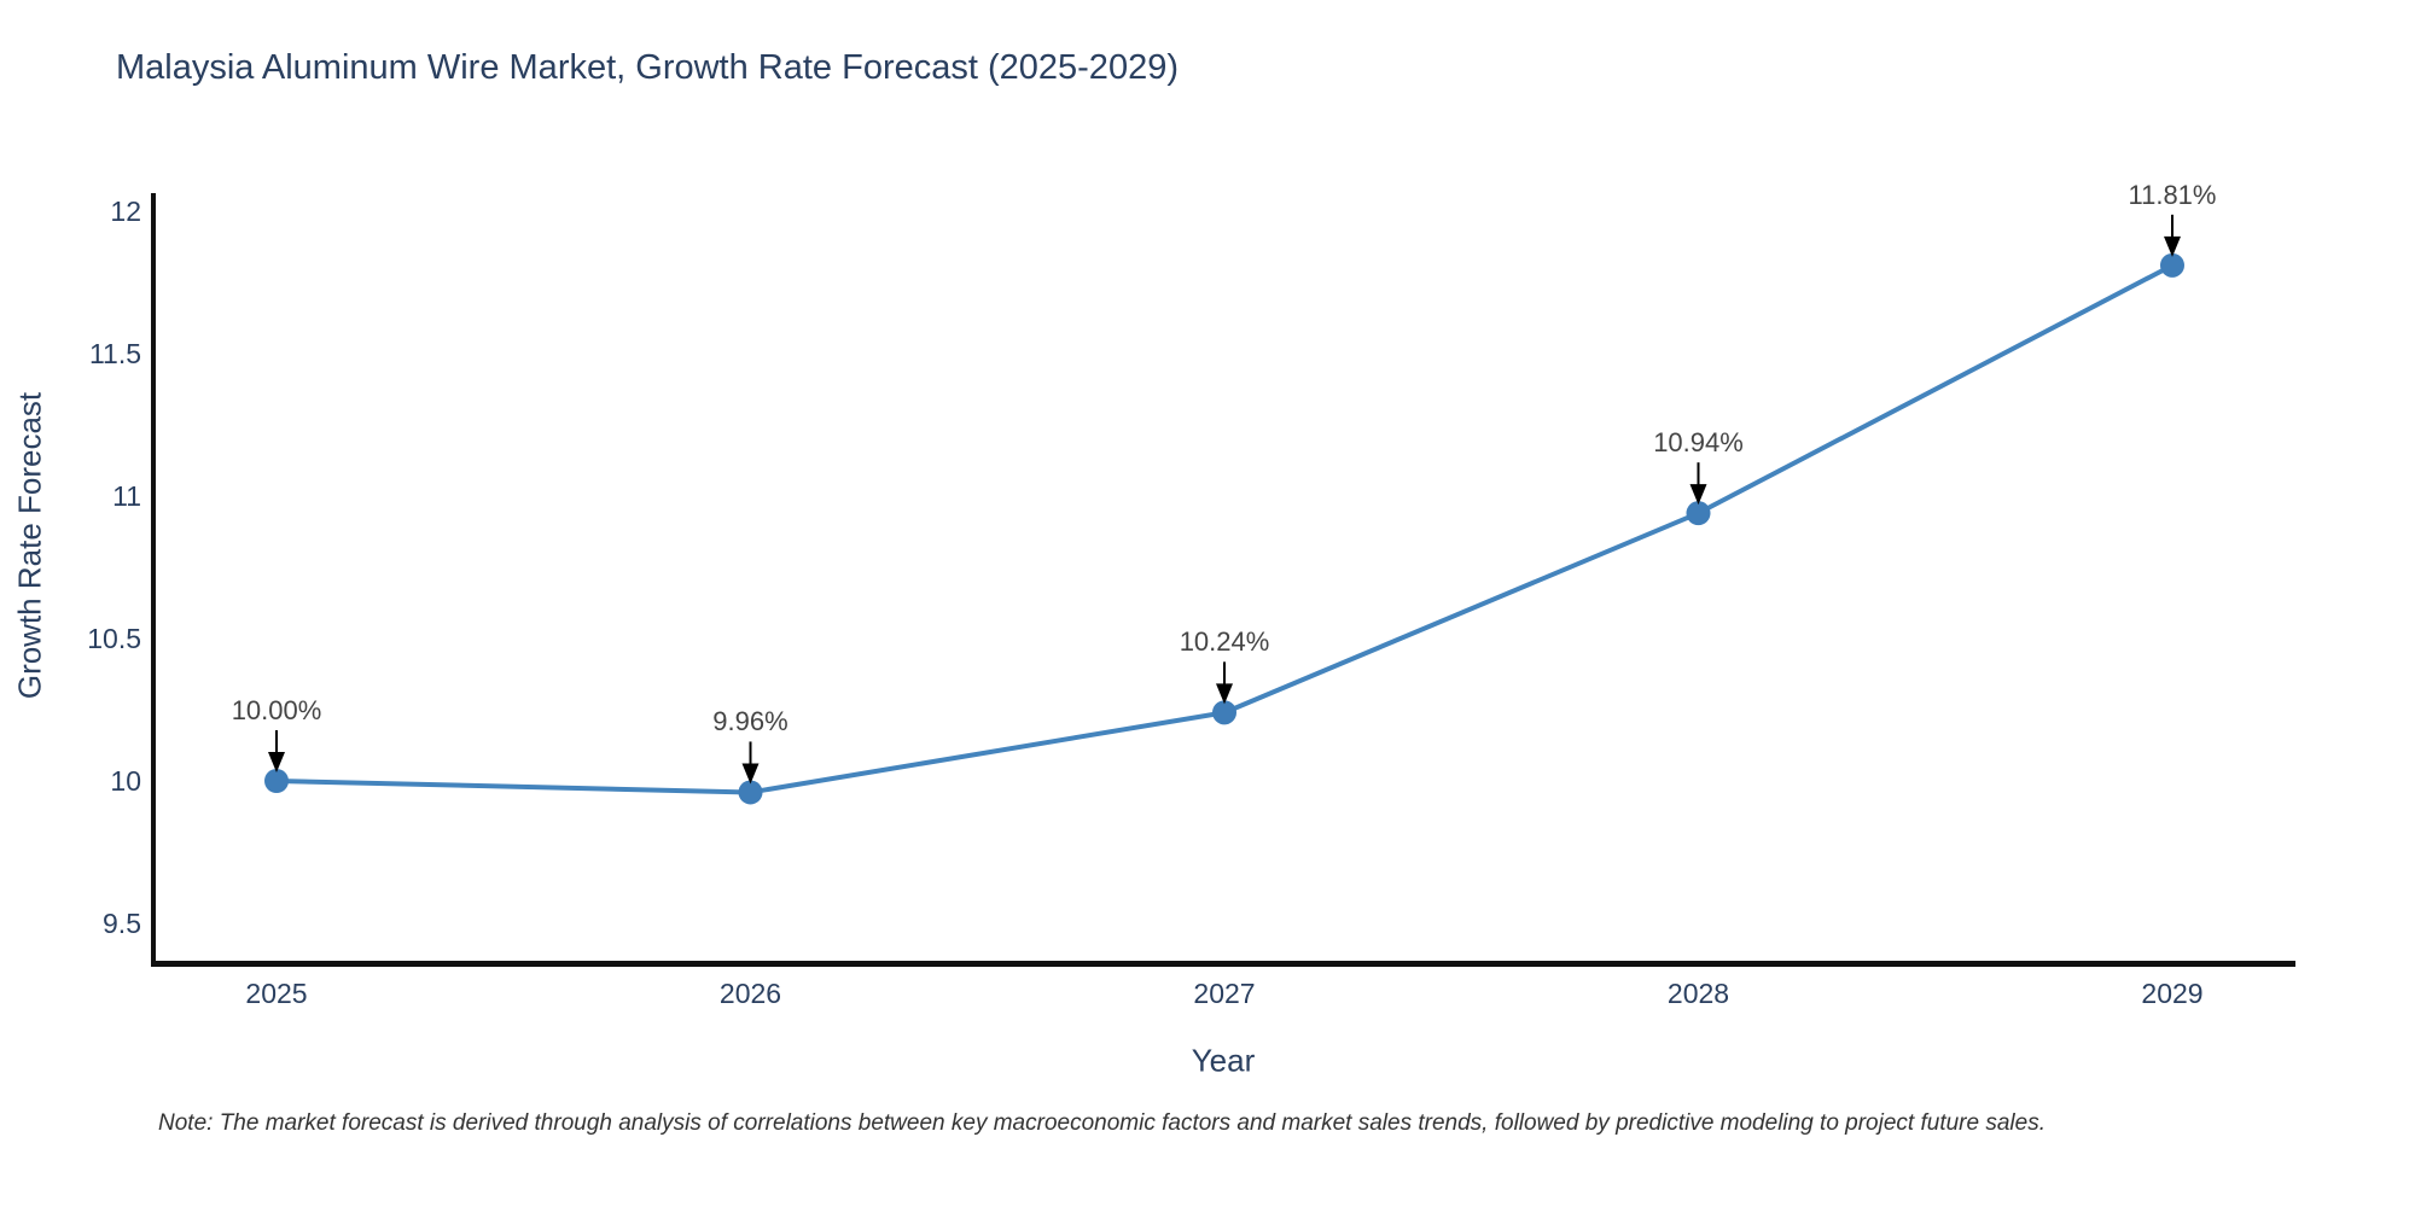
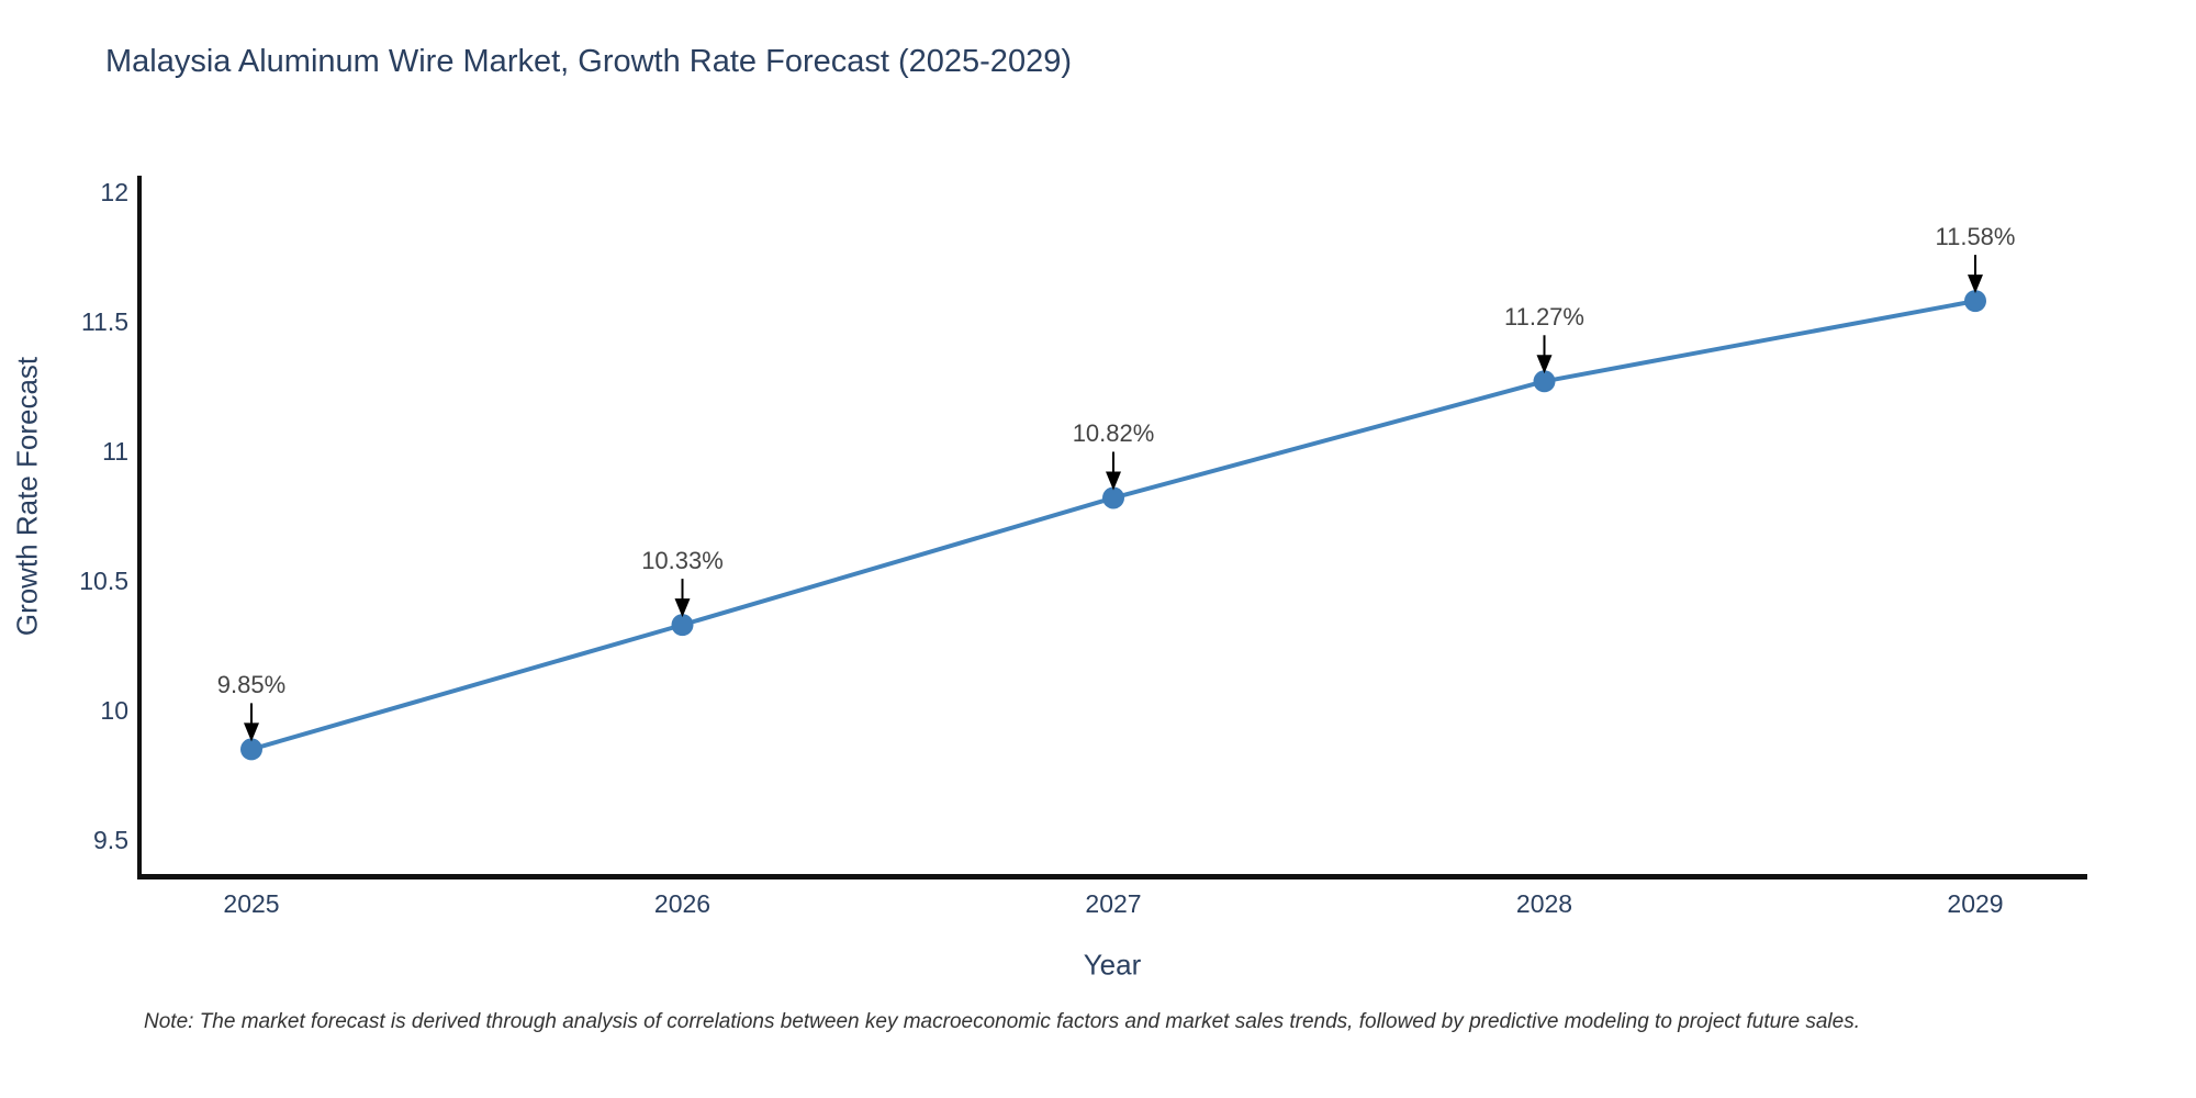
2025: 10.00% -> 9.85%
2026: 9.96% -> 10.33%
2027: 10.24% -> 10.82%
2028: 10.94% -> 11.27%
2029: 11.81% -> 11.58%
